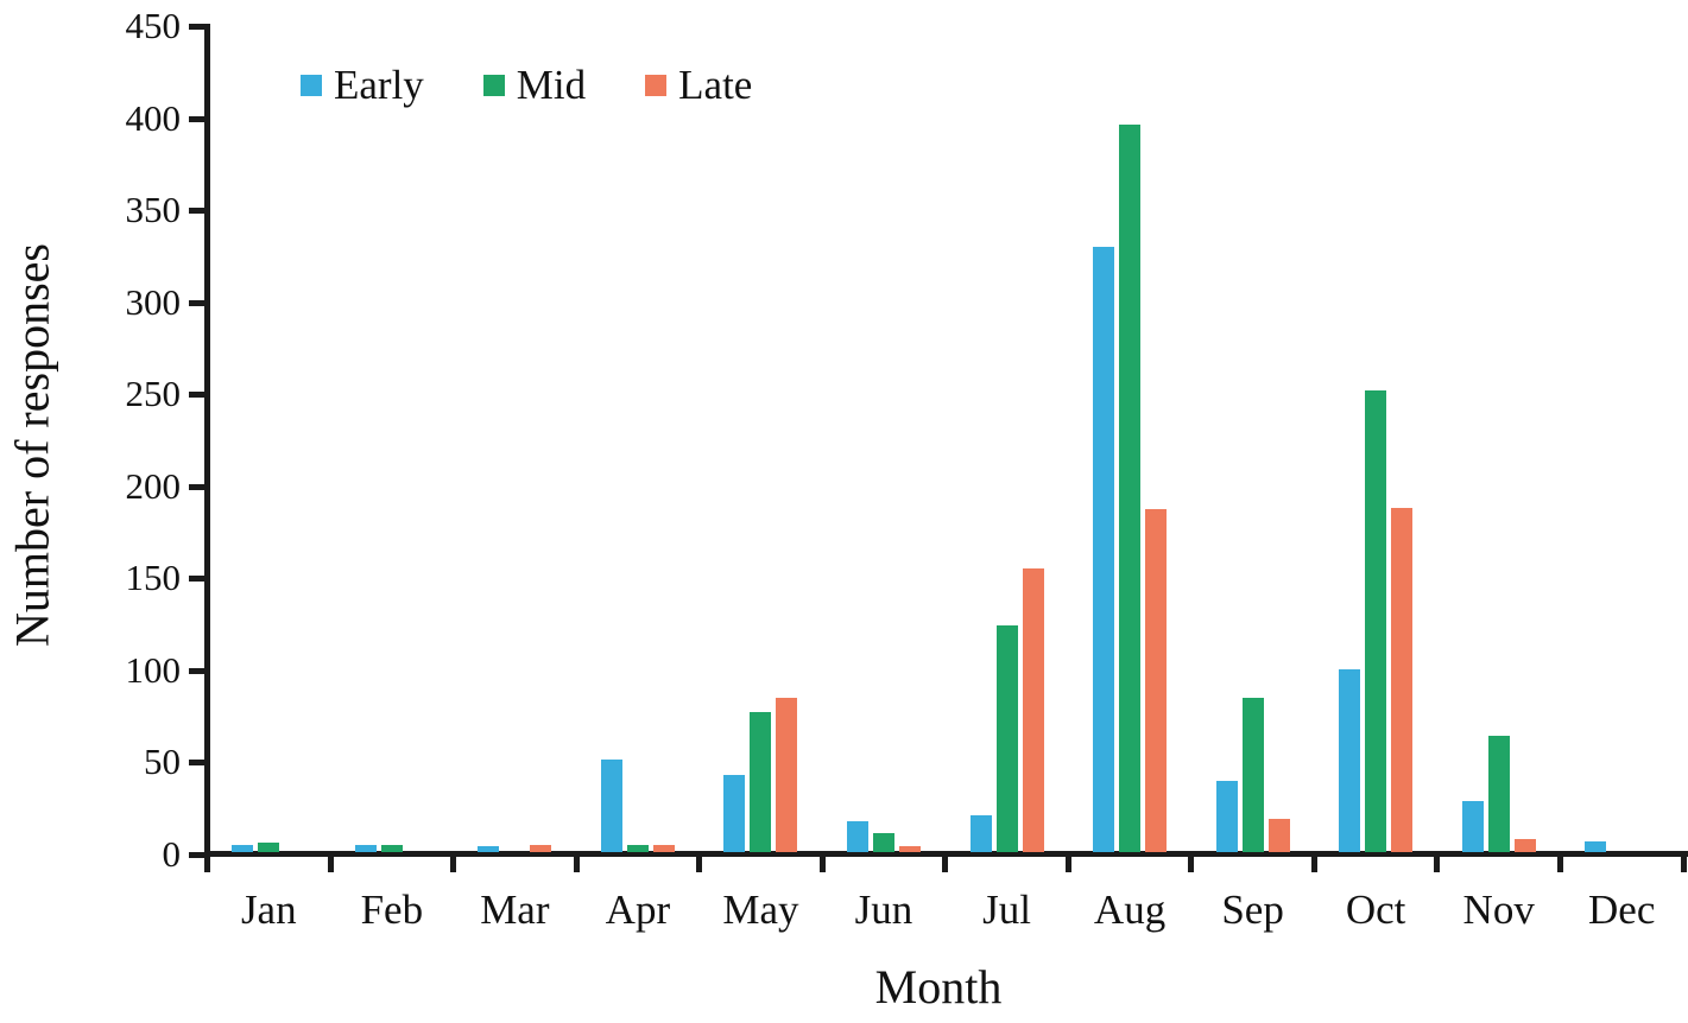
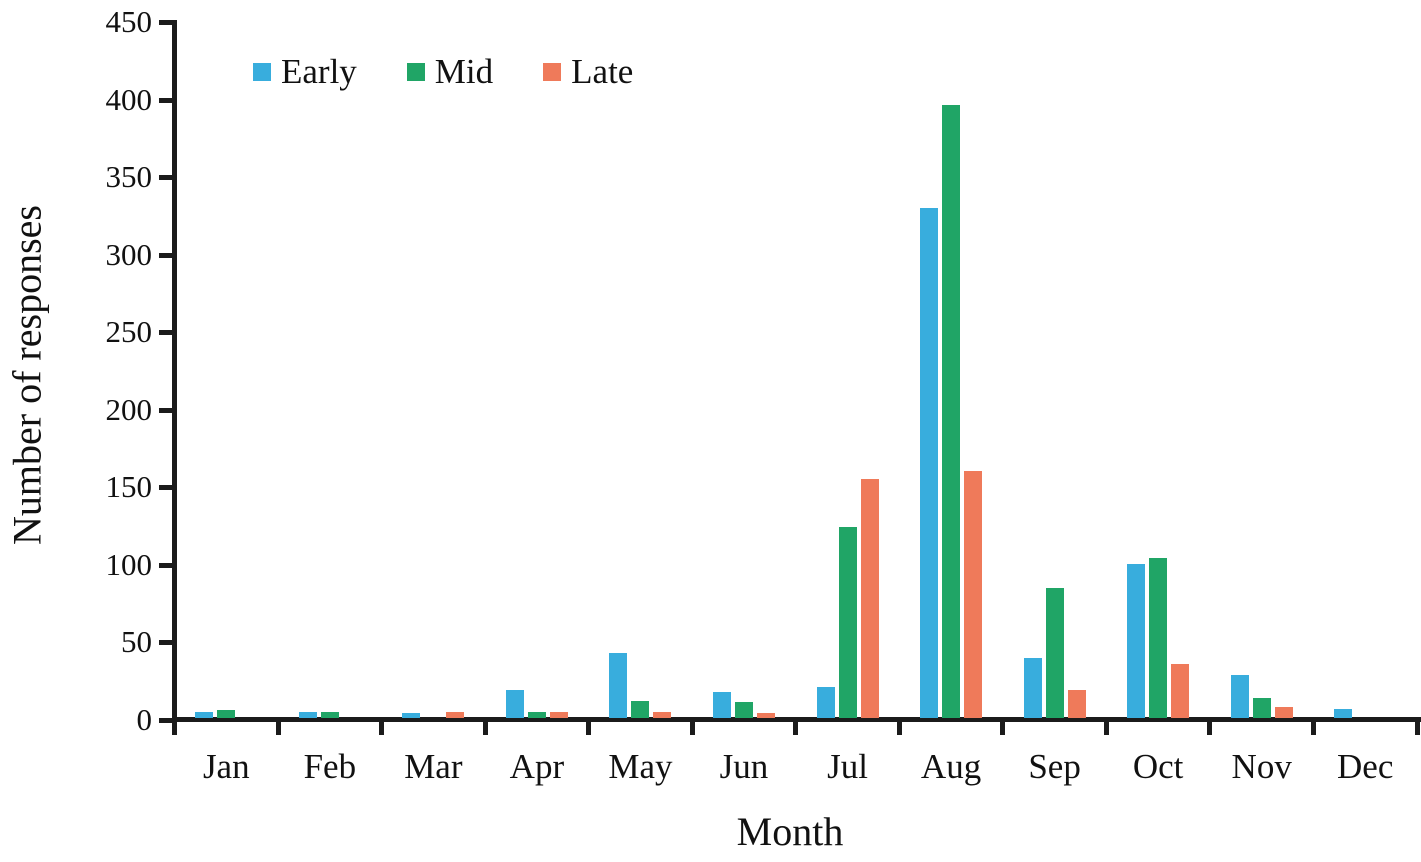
Early/Apr: 50 -> 18
Mid/May: 76 -> 11
Late/May: 84 -> 4
Late/Aug: 186 -> 159
Mid/Oct: 251 -> 103
Late/Oct: 187 -> 35
Mid/Nov: 63 -> 13
